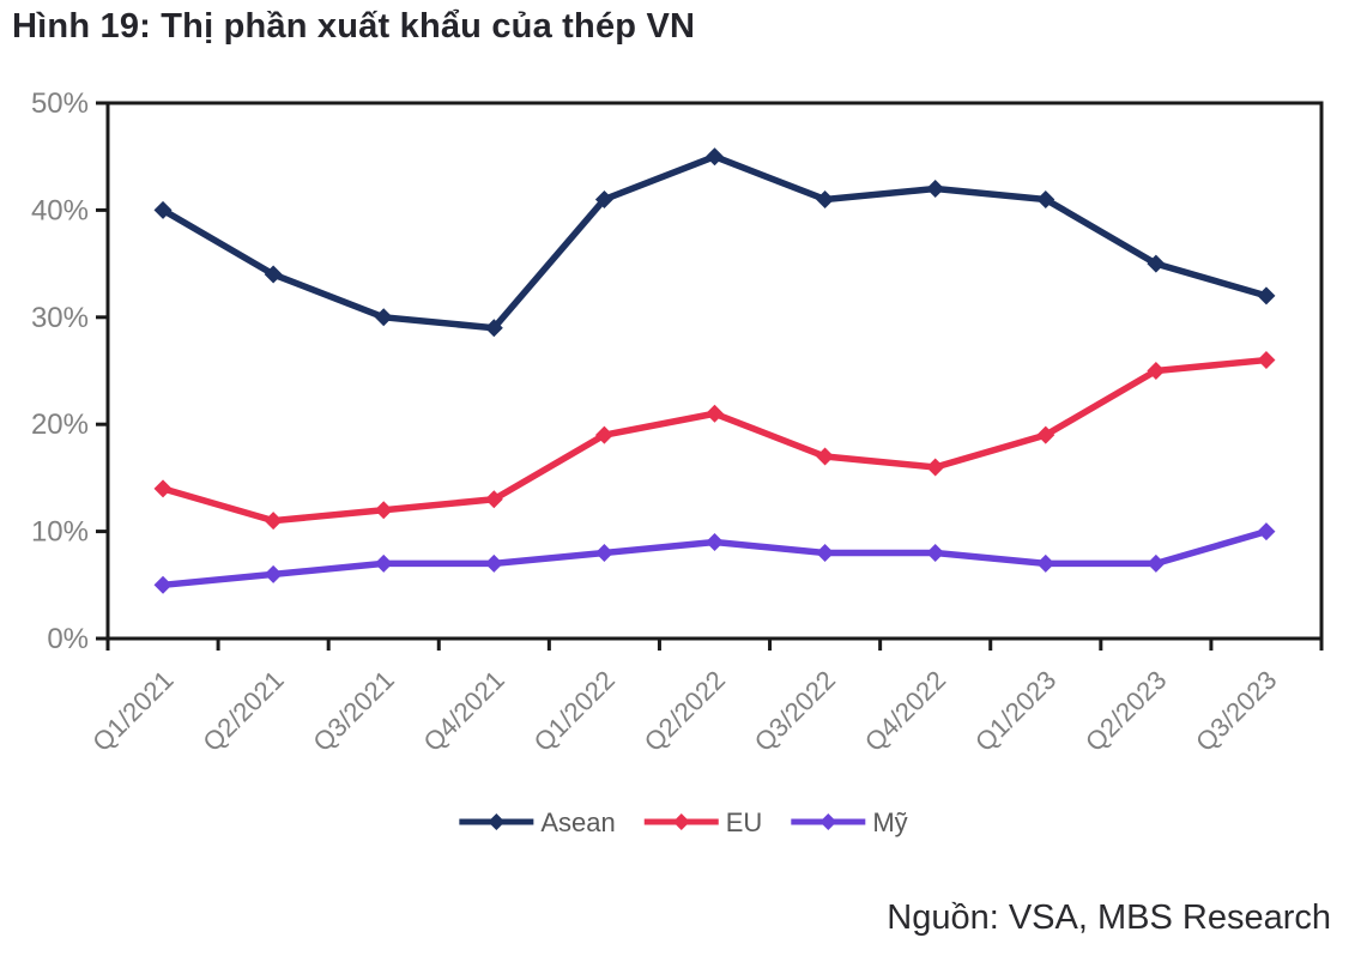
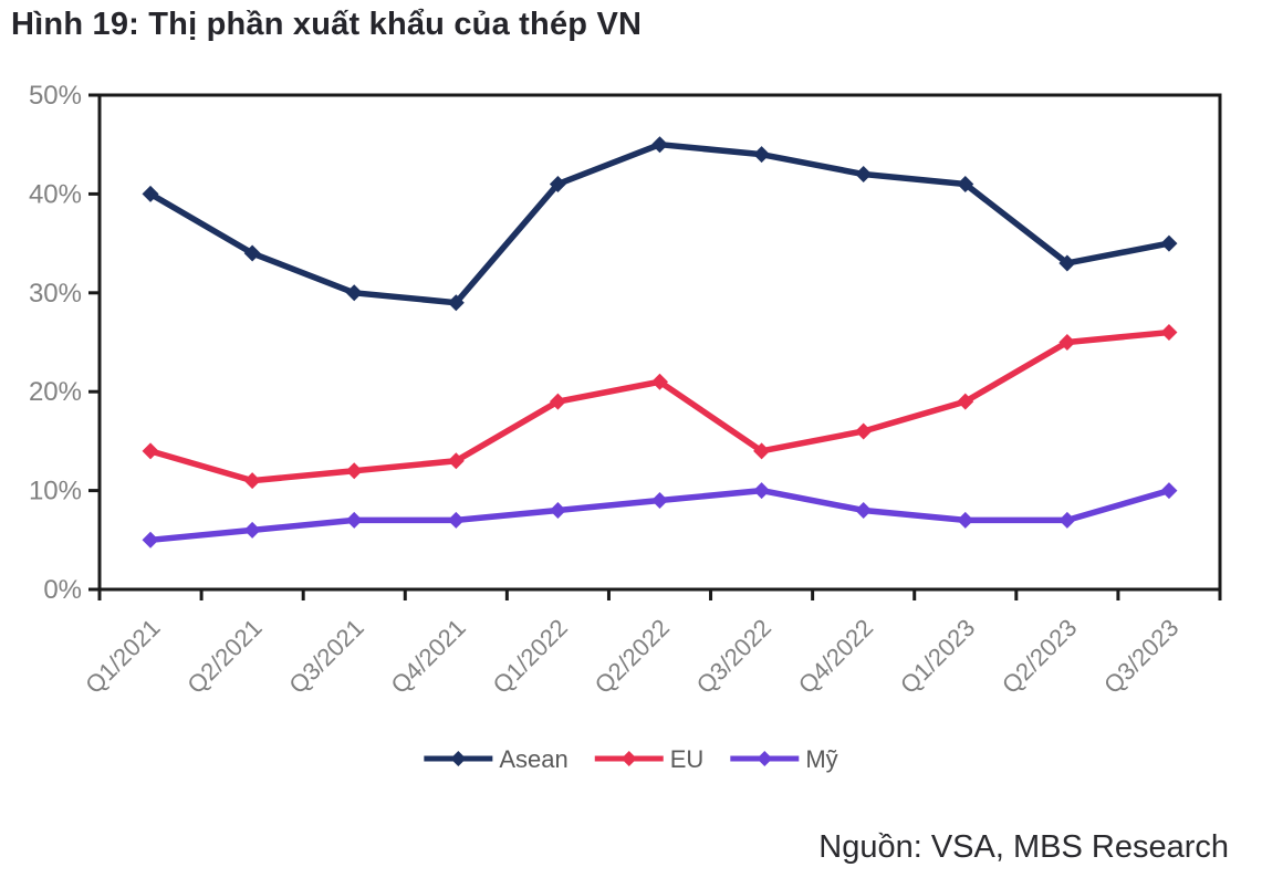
Asean/Q3/2022: 41% -> 44%
EU/Q3/2022: 17% -> 14%
Mỹ/Q3/2022: 8% -> 10%
Asean/Q2/2023: 35% -> 33%
Asean/Q3/2023: 32% -> 35%
